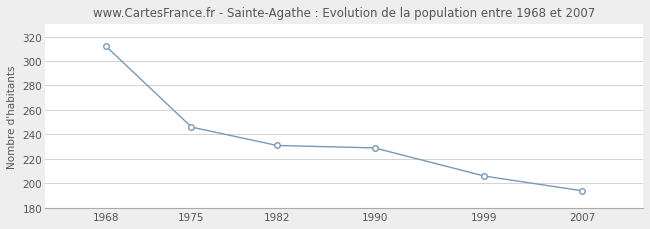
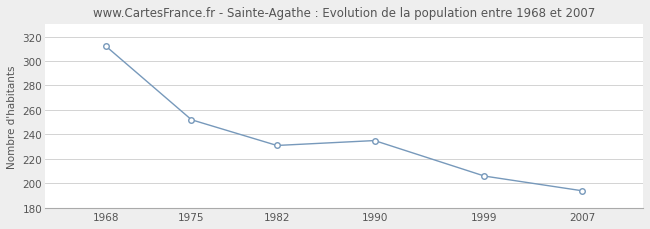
1975: 246 -> 252
1990: 229 -> 235
